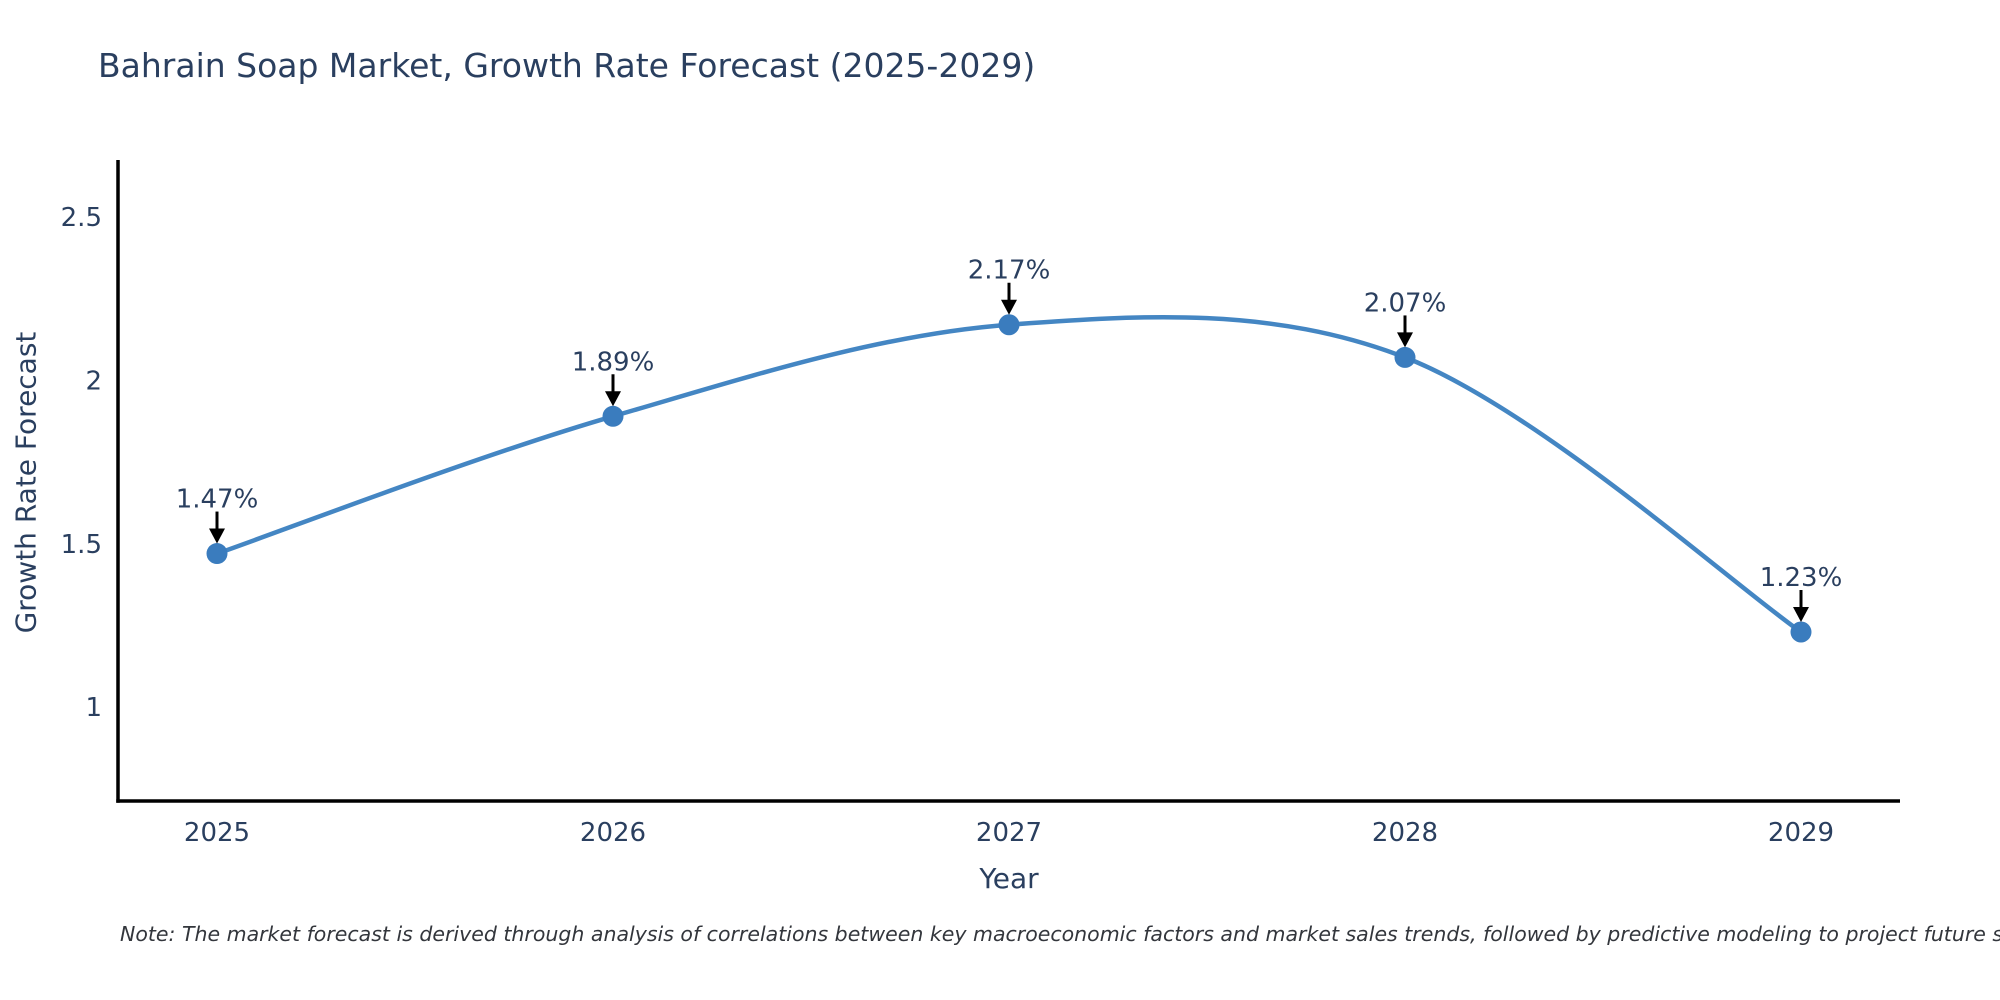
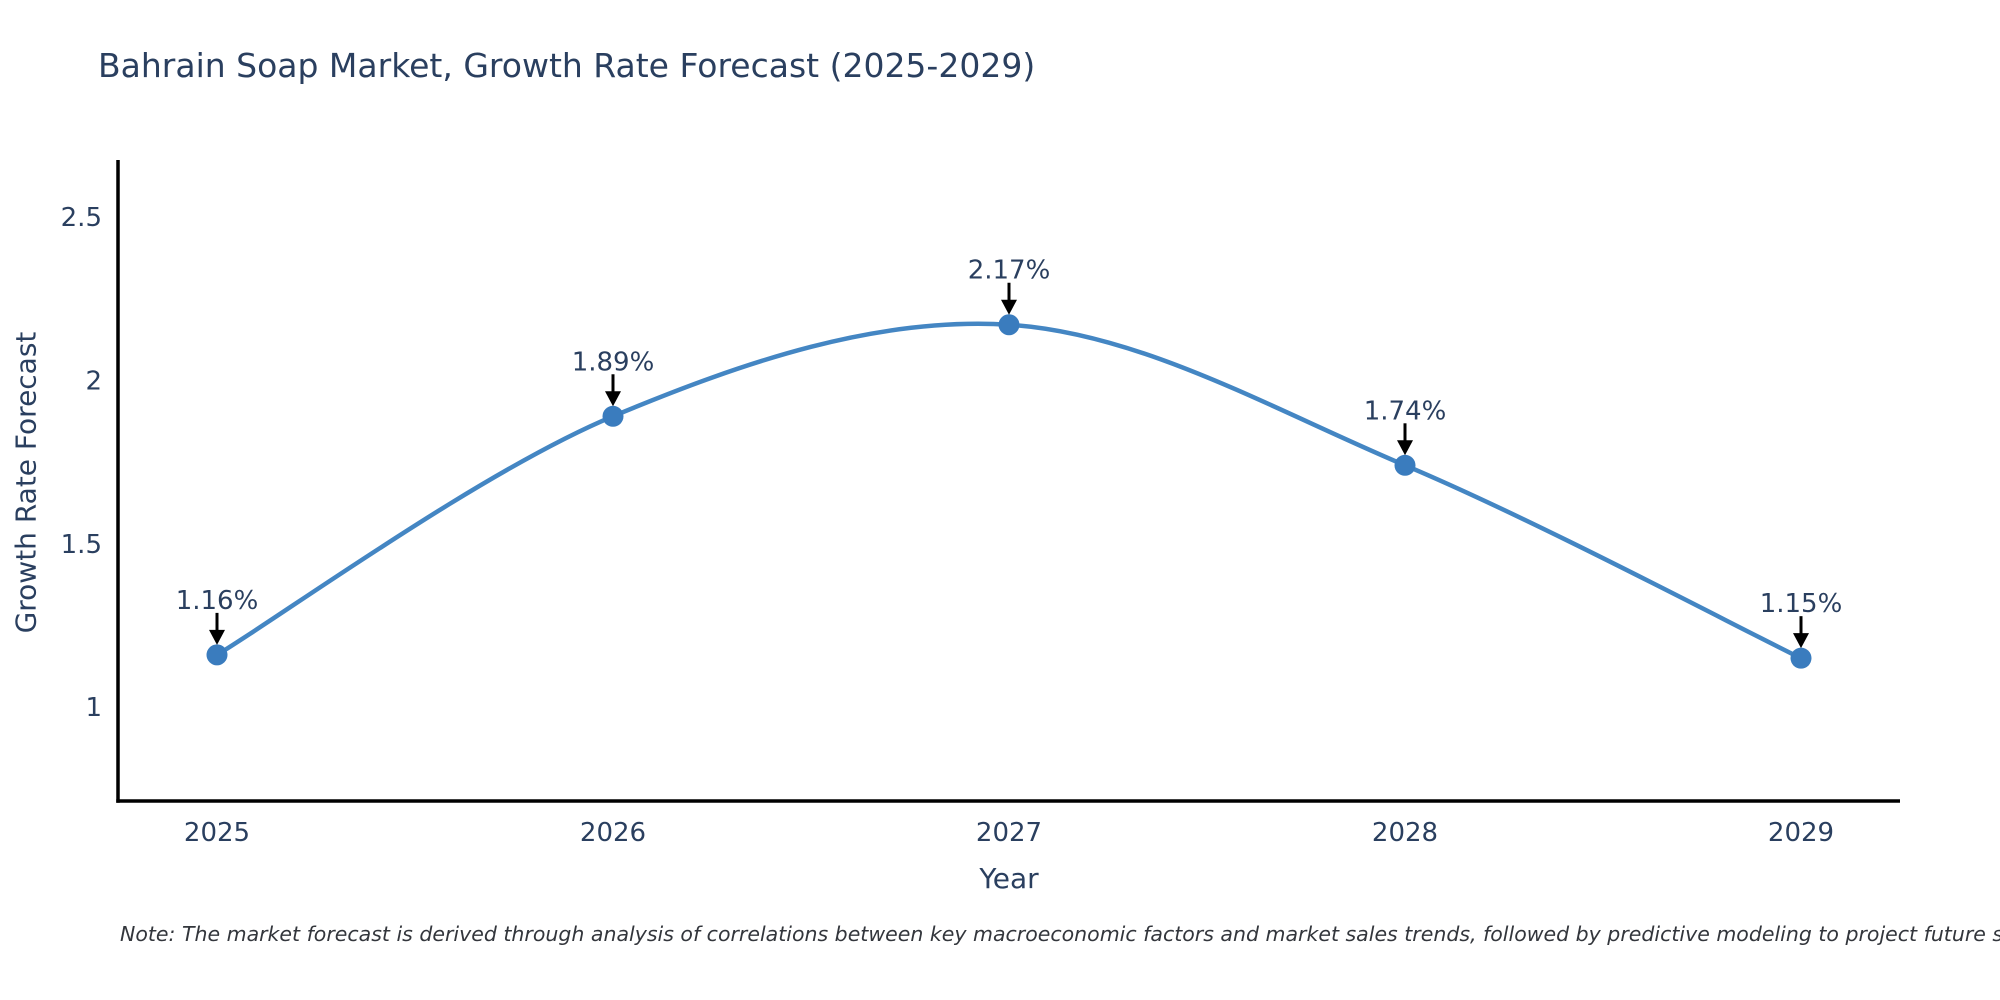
2025: 1.47% -> 1.16%
2028: 2.07% -> 1.74%
2029: 1.23% -> 1.15%
